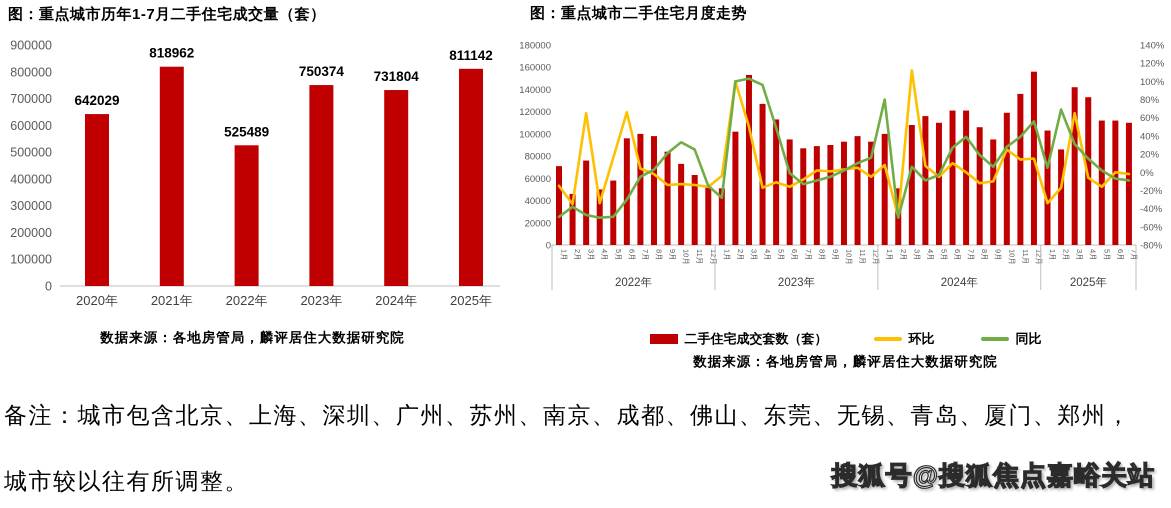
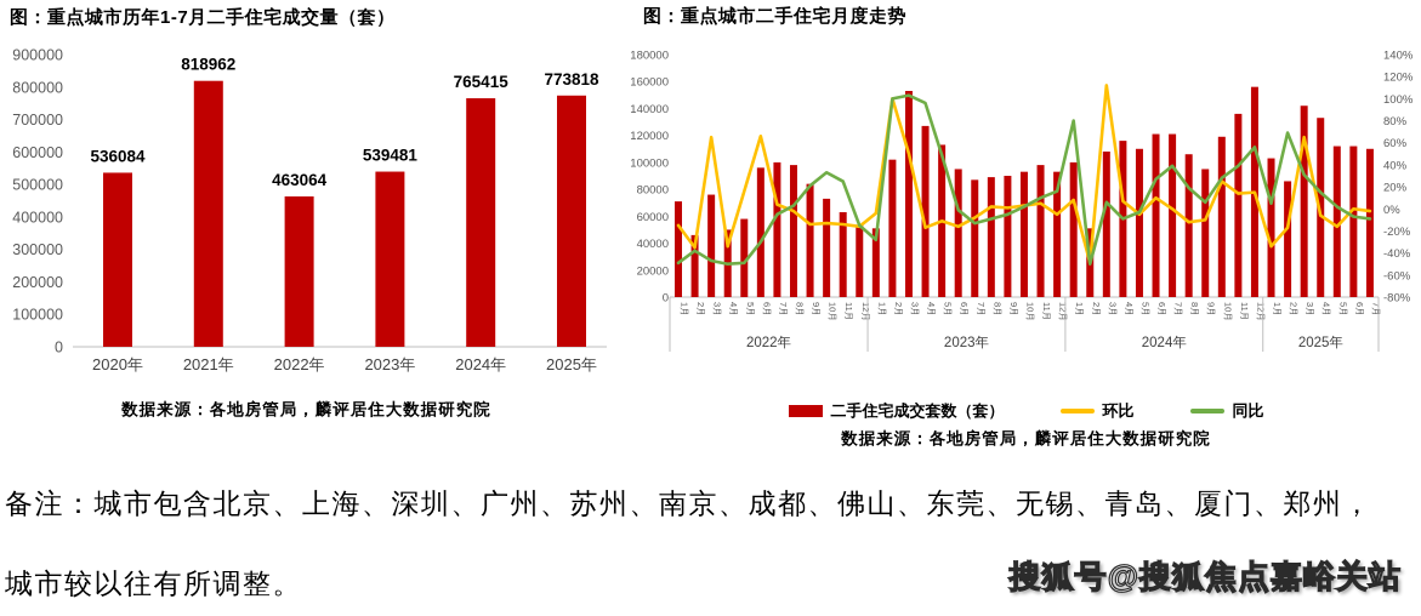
图：重点城市历年1-7月二手住宅成交量（套）/2020年: 642029 -> 536084
图：重点城市历年1-7月二手住宅成交量（套）/2022年: 525489 -> 463064
图：重点城市历年1-7月二手住宅成交量（套）/2023年: 750374 -> 539481
图：重点城市历年1-7月二手住宅成交量（套）/2024年: 731804 -> 765415
图：重点城市历年1-7月二手住宅成交量（套）/2025年: 811142 -> 773818
